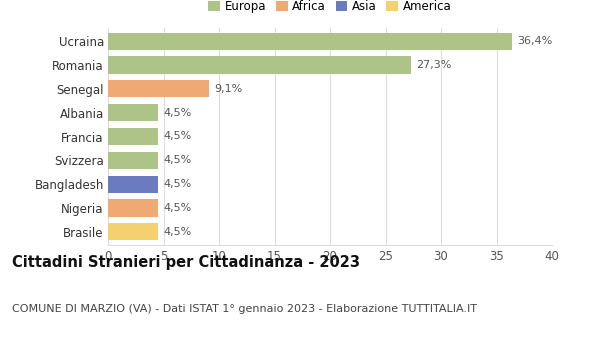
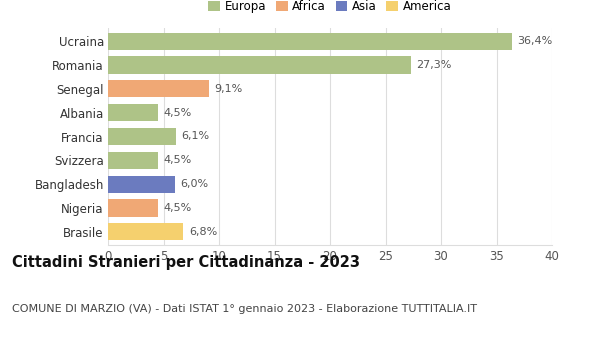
Francia: 4,5% -> 6,1%
Bangladesh: 4,5% -> 6,0%
Brasile: 4,5% -> 6,8%
